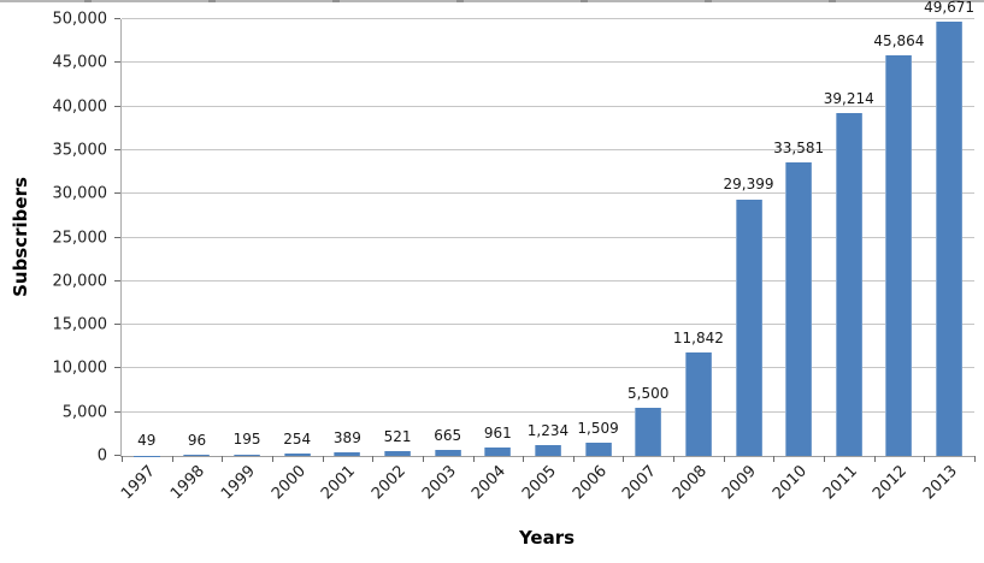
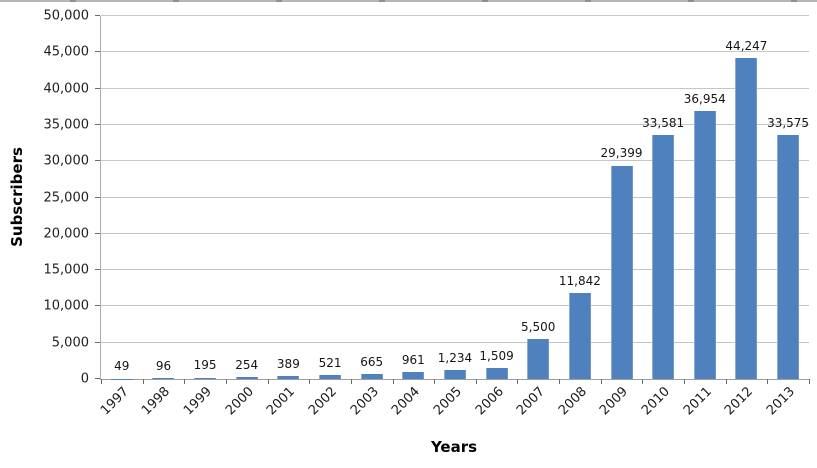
2011: 39,214 -> 36,954
2012: 45,864 -> 44,247
2013: 49,671 -> 33,575
